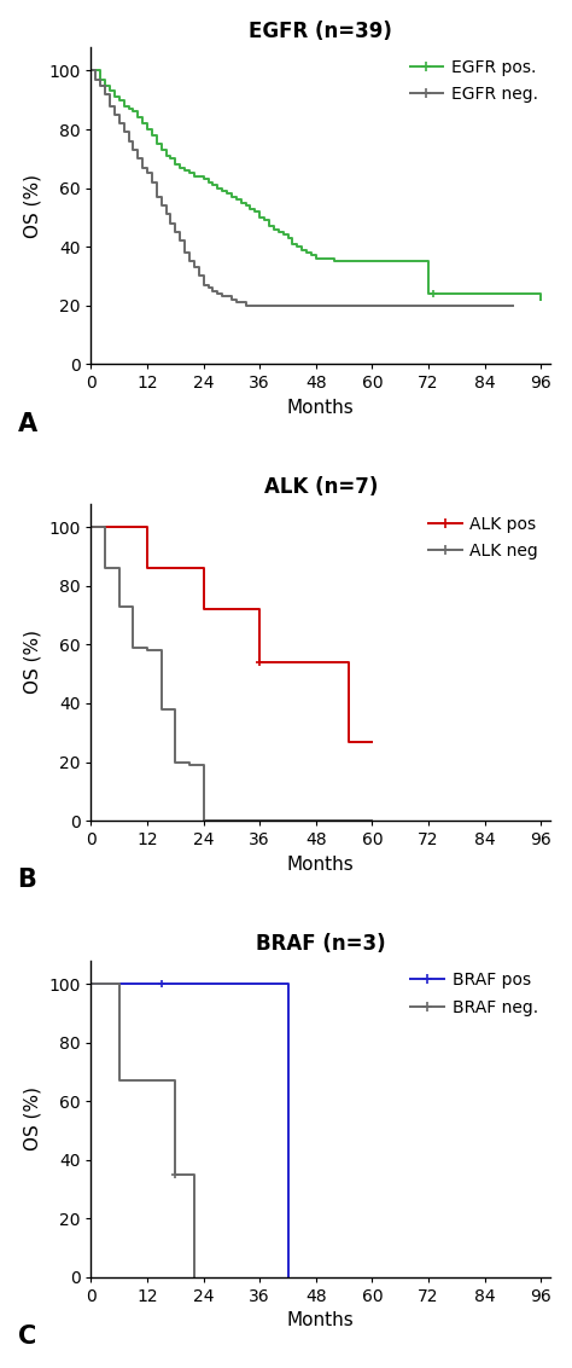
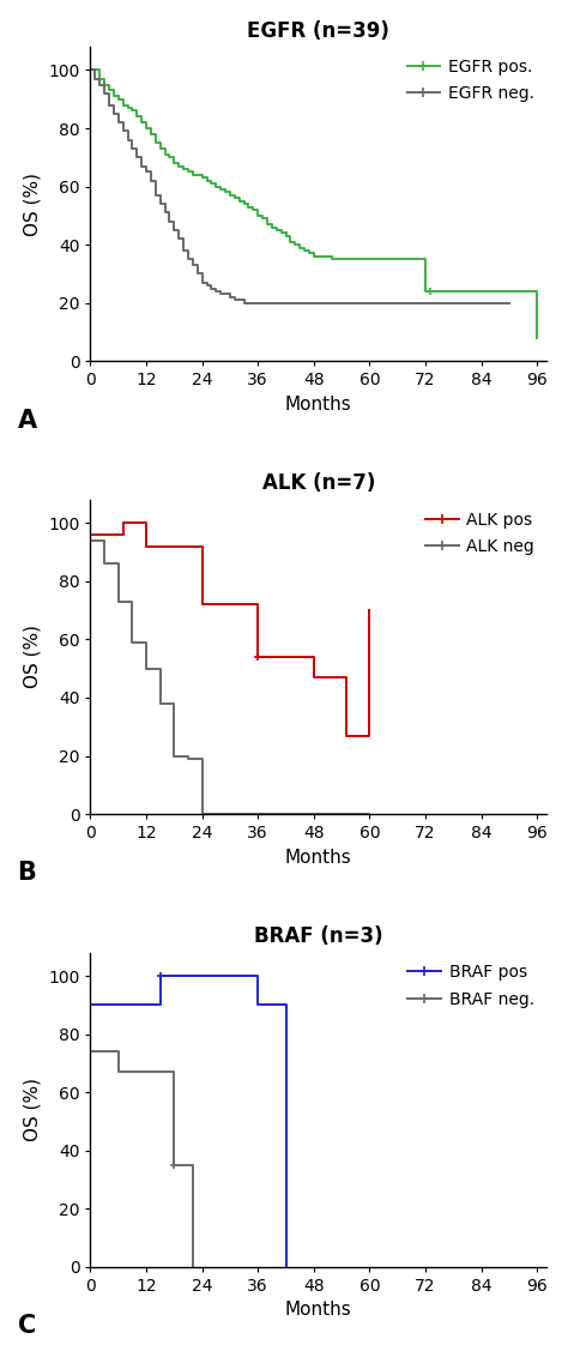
EGFR (n=39)/EGFR pos./96: 22 -> 8
ALK (n=7)/ALK pos/0: 100 -> 96
ALK (n=7)/ALK neg/0: 100 -> 94
ALK (n=7)/ALK pos/12: 86 -> 92
ALK (n=7)/ALK neg/12: 58 -> 50
ALK (n=7)/ALK pos/48: 54 -> 47
ALK (n=7)/ALK pos/60: 27 -> 70
BRAF (n=3)/BRAF pos/0: 100 -> 90
BRAF (n=3)/BRAF neg./0: 100 -> 74
BRAF (n=3)/BRAF pos/36: 100 -> 90
